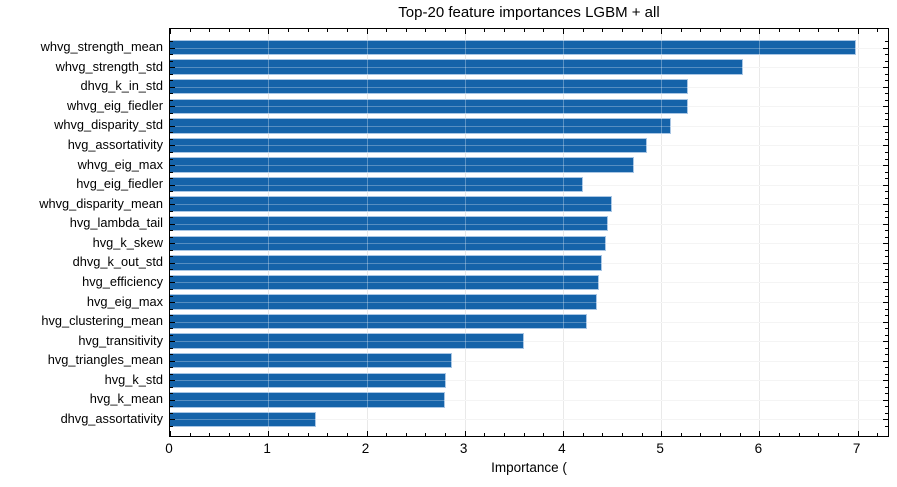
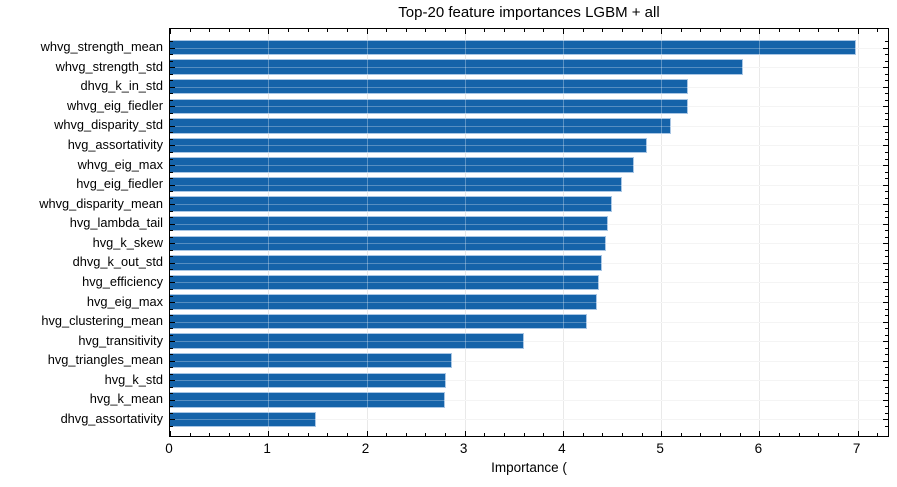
hvg_eig_fiedler: 4.2 -> 4.6
